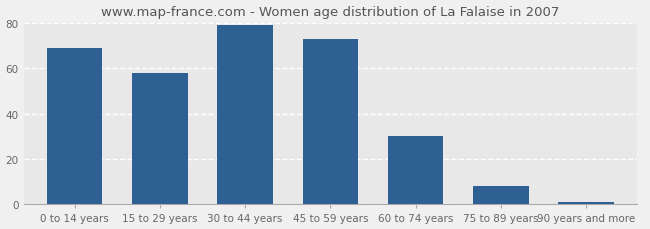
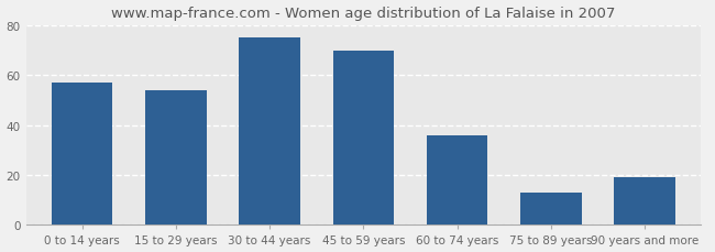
0 to 14 years: 69 -> 57
15 to 29 years: 58 -> 54
30 to 44 years: 79 -> 75
45 to 59 years: 73 -> 70
60 to 74 years: 30 -> 36
75 to 89 years: 8 -> 13
90 years and more: 1 -> 19
